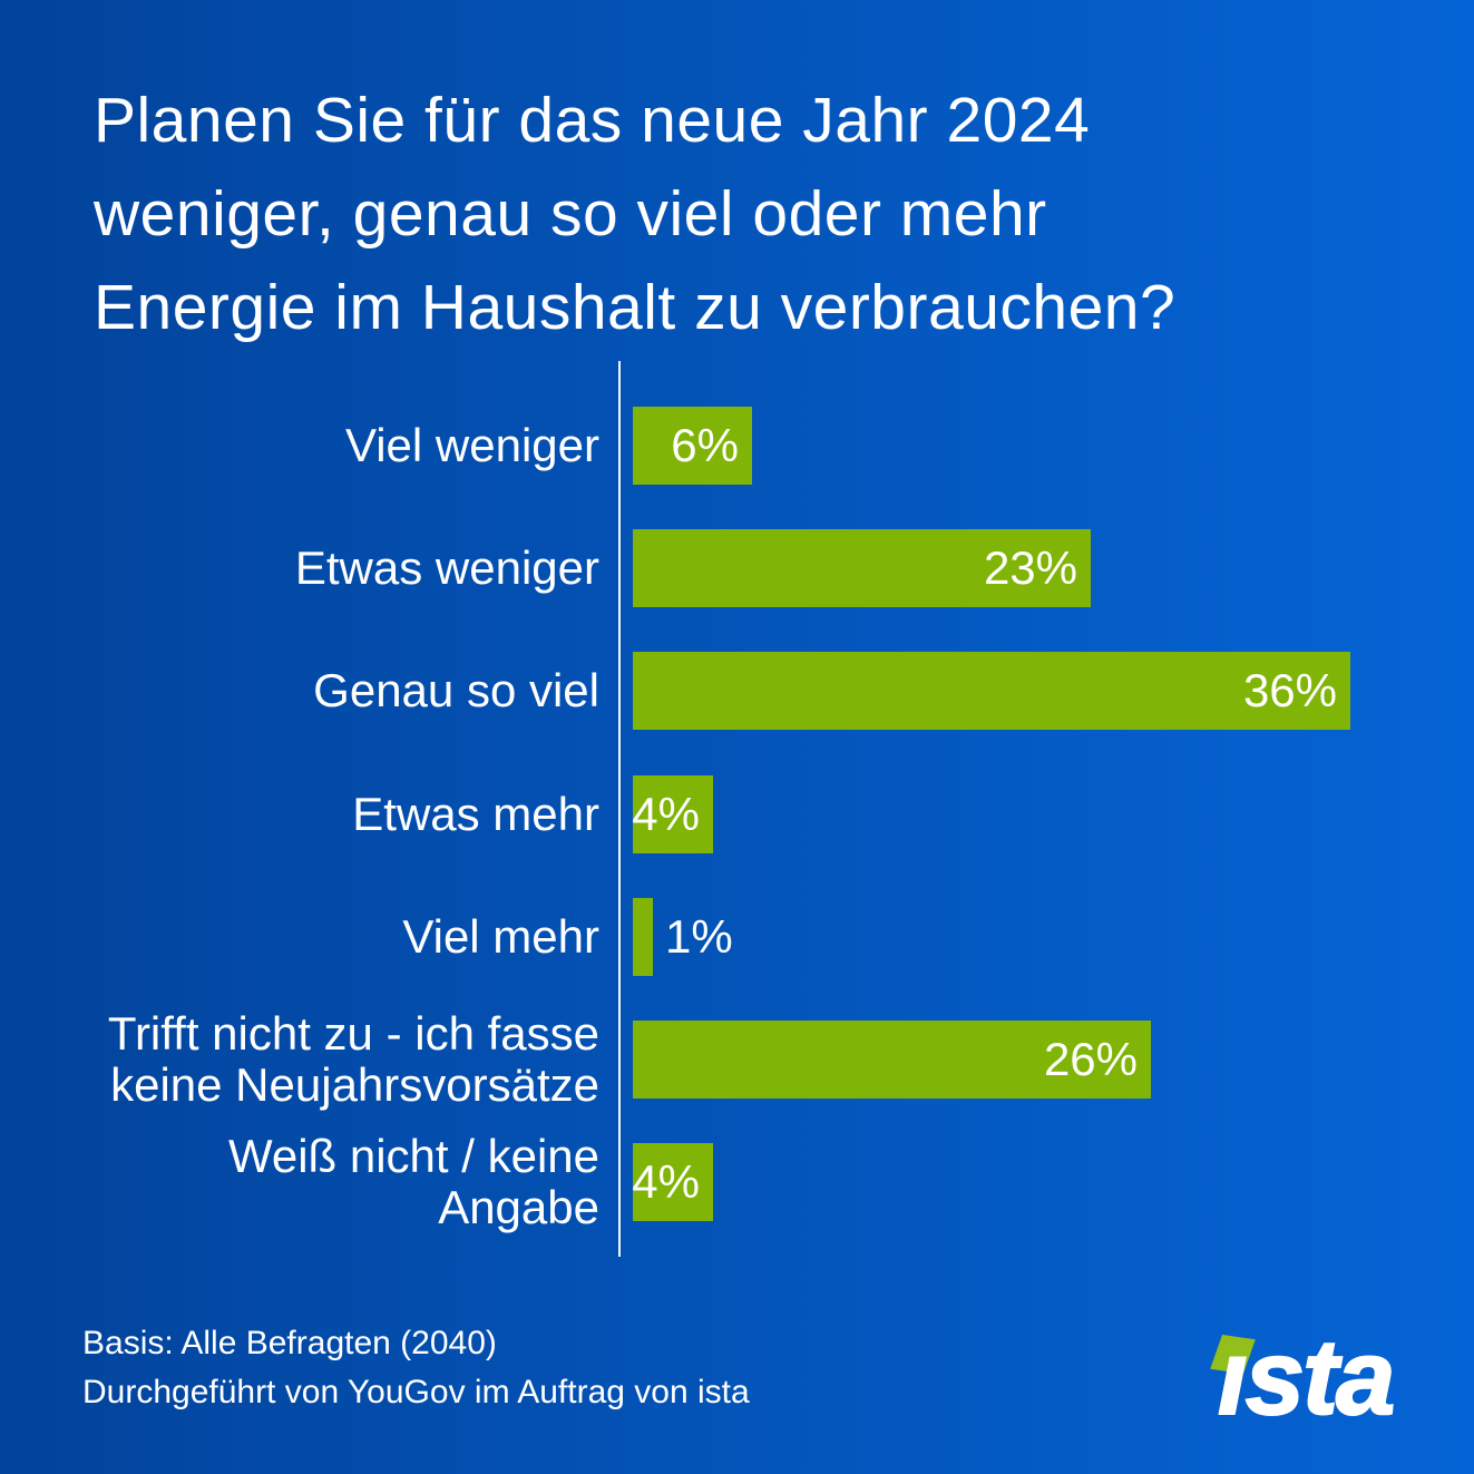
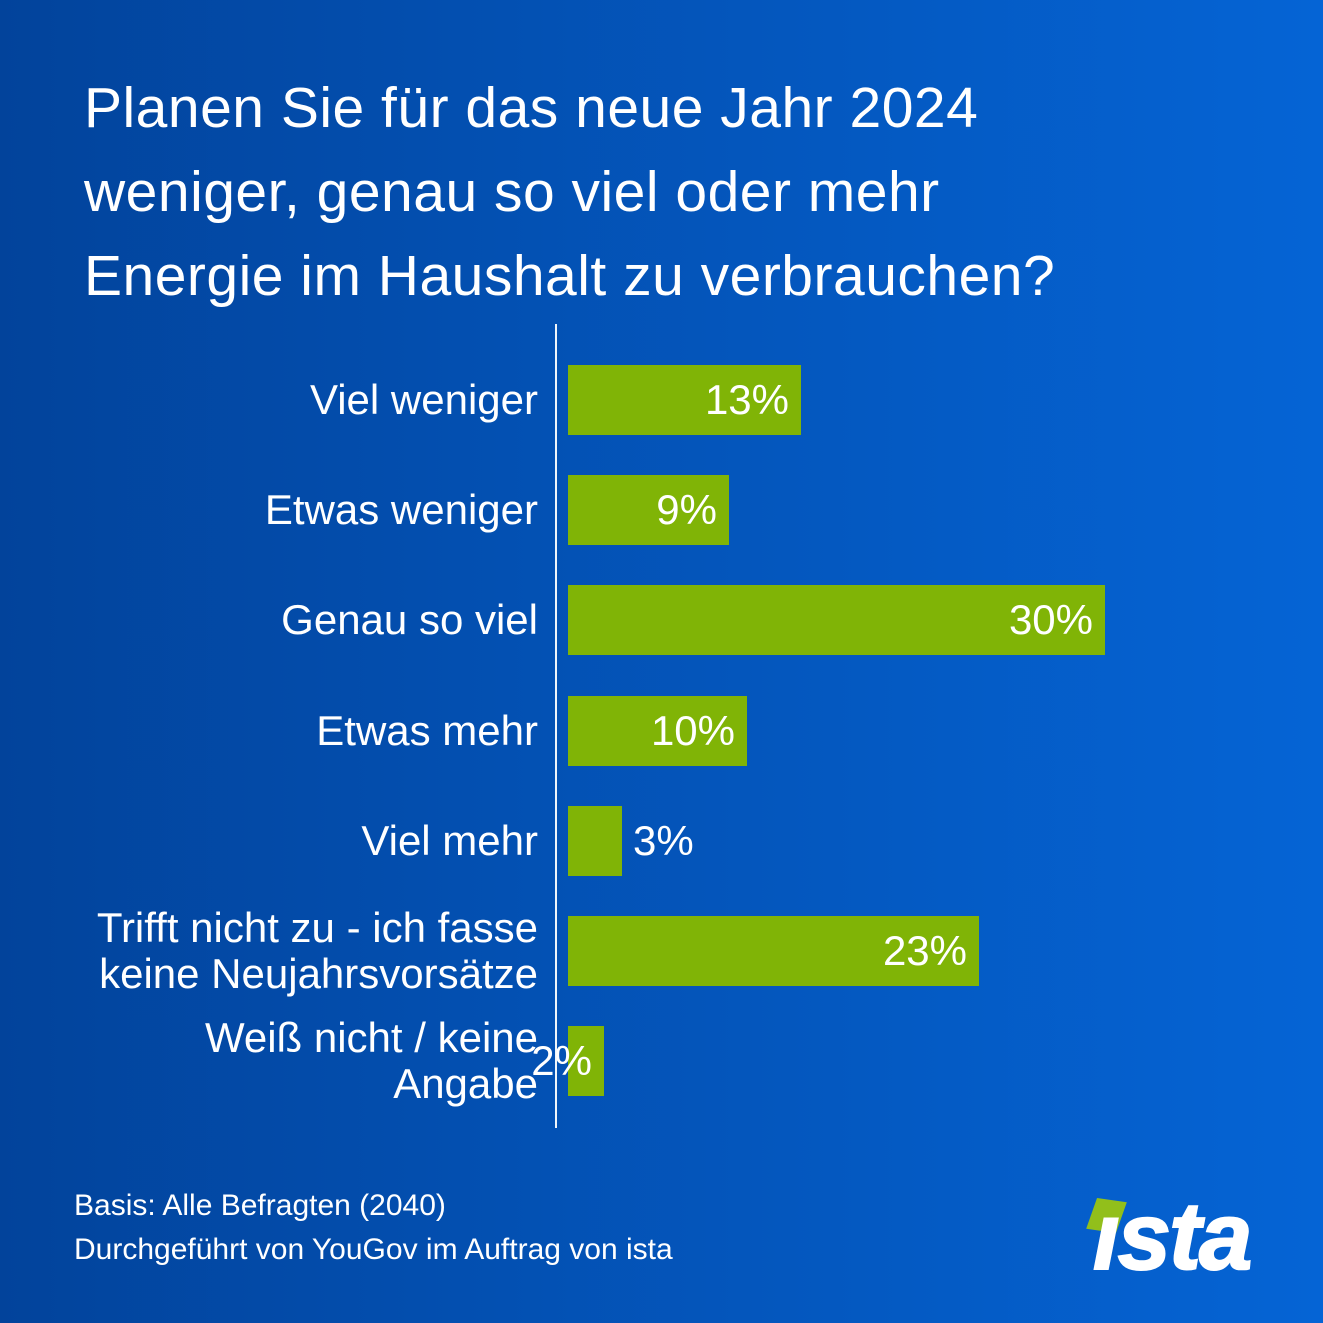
Viel weniger: 6% -> 13%
Etwas weniger: 23% -> 9%
Genau so viel: 36% -> 30%
Etwas mehr: 4% -> 10%
Viel mehr: 1% -> 3%
Trifft nicht zu - ich fasse keine Neujahrsvorsätze: 26% -> 23%
Weiß nicht / keine Angabe: 4% -> 2%
